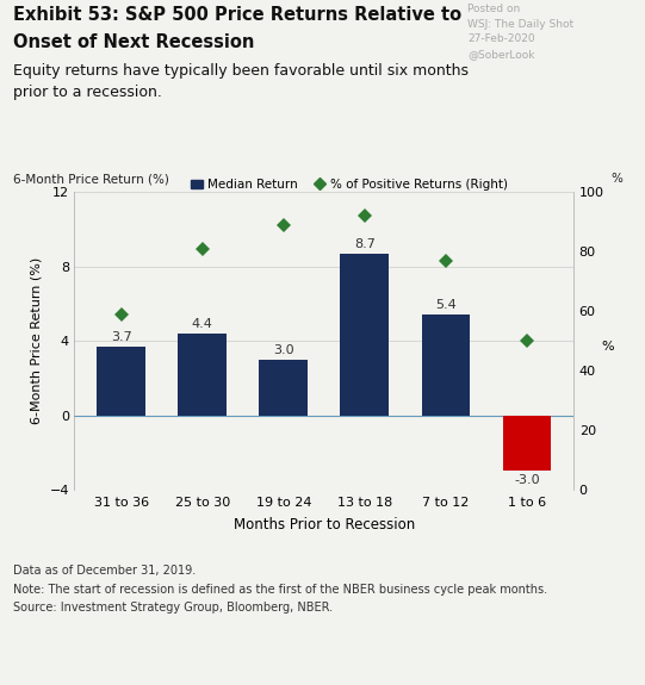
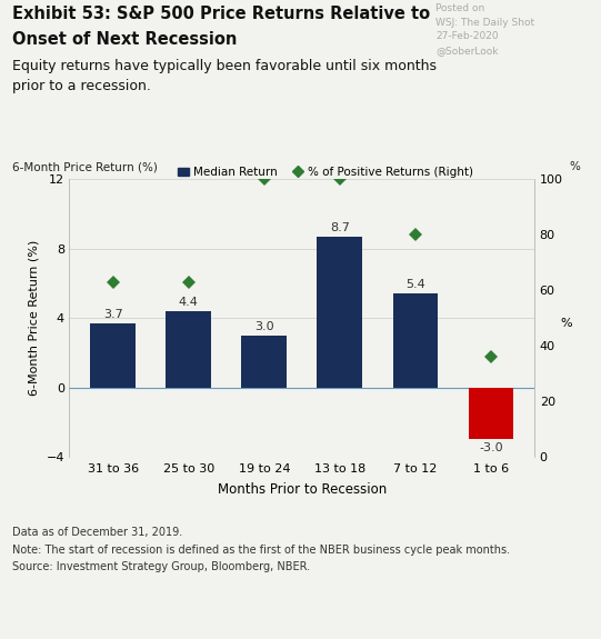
% of Positive Returns (Right)/31 to 36: 59 -> 63
% of Positive Returns (Right)/25 to 30: 81 -> 63
% of Positive Returns (Right)/19 to 24: 89 -> 100
% of Positive Returns (Right)/13 to 18: 92 -> 100
% of Positive Returns (Right)/7 to 12: 77 -> 80
% of Positive Returns (Right)/1 to 6: 50 -> 36
